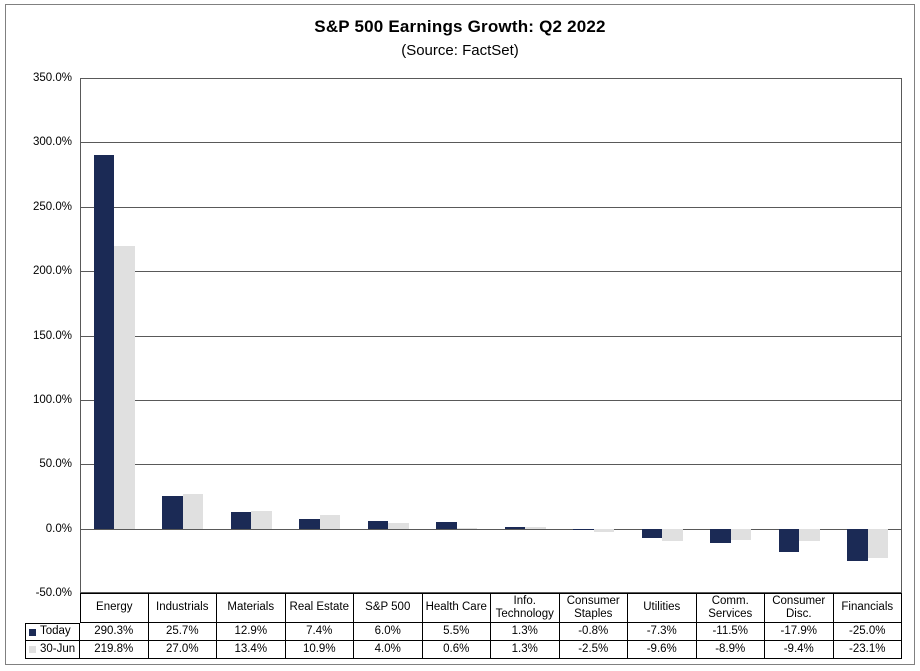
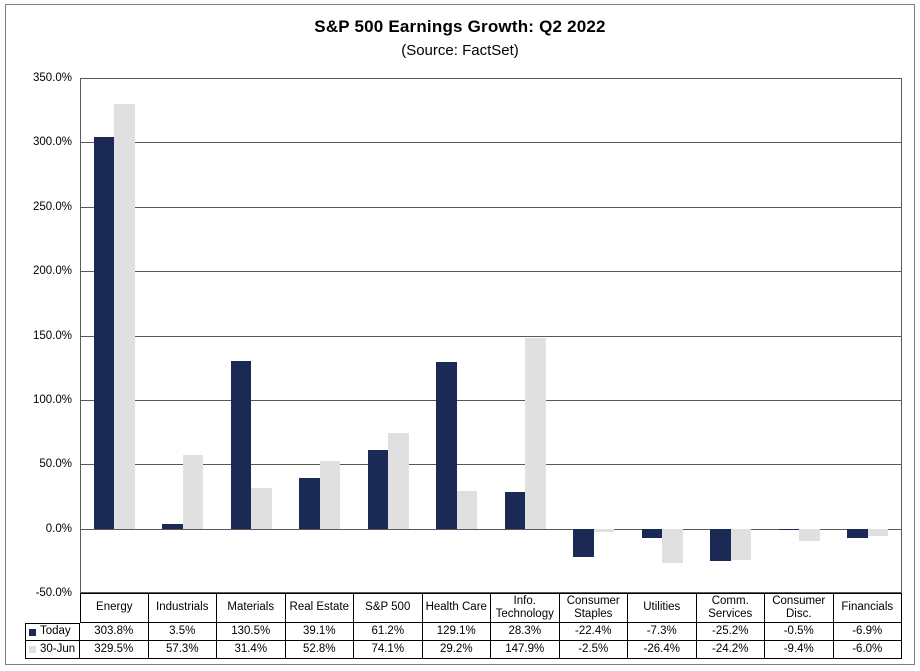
Today/Energy: 290.3% -> 303.8%
30-Jun/Energy: 219.8% -> 329.5%
Today/Industrials: 25.7% -> 3.5%
30-Jun/Industrials: 27.0% -> 57.3%
Today/Materials: 12.9% -> 130.5%
30-Jun/Materials: 13.4% -> 31.4%
Today/Real Estate: 7.4% -> 39.1%
30-Jun/Real Estate: 10.9% -> 52.8%
Today/S&P 500: 6.0% -> 61.2%
30-Jun/S&P 500: 4.0% -> 74.1%
Today/Health Care: 5.5% -> 129.1%
30-Jun/Health Care: 0.6% -> 29.2%
Today/Info. Technology: 1.3% -> 28.3%
30-Jun/Info. Technology: 1.3% -> 147.9%
Today/Consumer Staples: -0.8% -> -22.4%
30-Jun/Utilities: -9.6% -> -26.4%
Today/Comm. Services: -11.5% -> -25.2%
30-Jun/Comm. Services: -8.9% -> -24.2%
Today/Consumer Disc.: -17.9% -> -0.5%
Today/Financials: -25.0% -> -6.9%
30-Jun/Financials: -23.1% -> -6.0%
